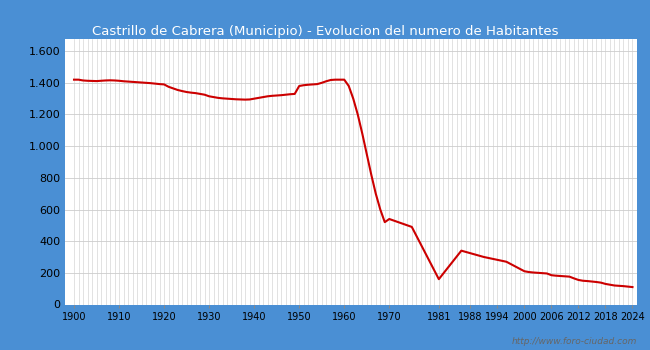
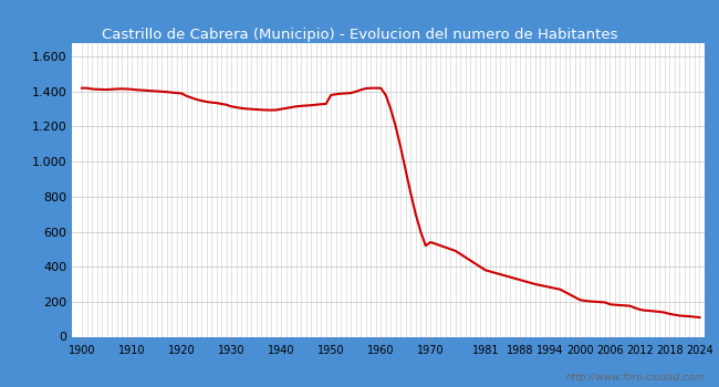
1981: 160 -> 380
